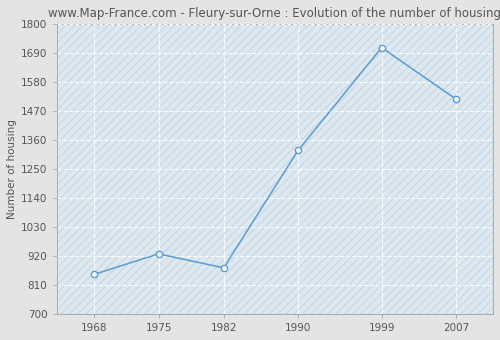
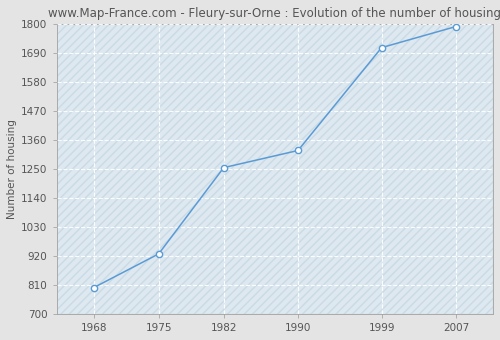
1968: 850 -> 800
1982: 875 -> 1255
2007: 1515 -> 1790
